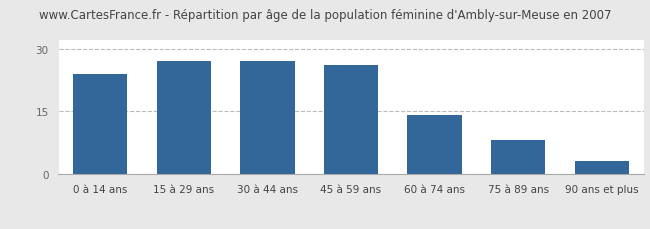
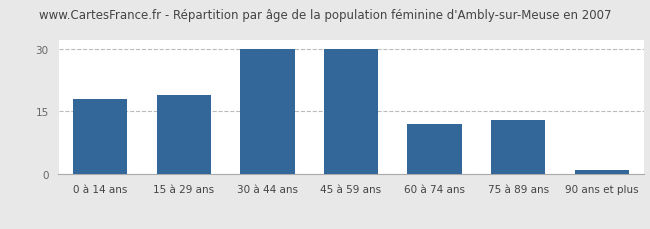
0 à 14 ans: 24 -> 18
15 à 29 ans: 27 -> 19
30 à 44 ans: 27 -> 30
45 à 59 ans: 26 -> 30
60 à 74 ans: 14 -> 12
75 à 89 ans: 8 -> 13
90 ans et plus: 3 -> 1
